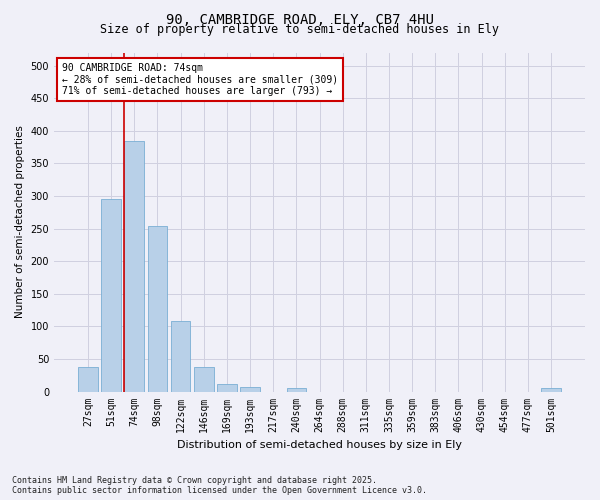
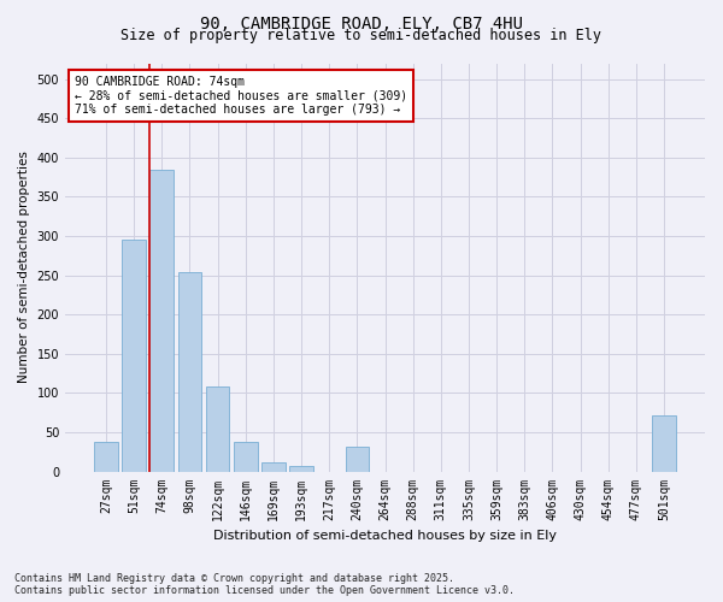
240sqm: 5 -> 32
501sqm: 5 -> 72
